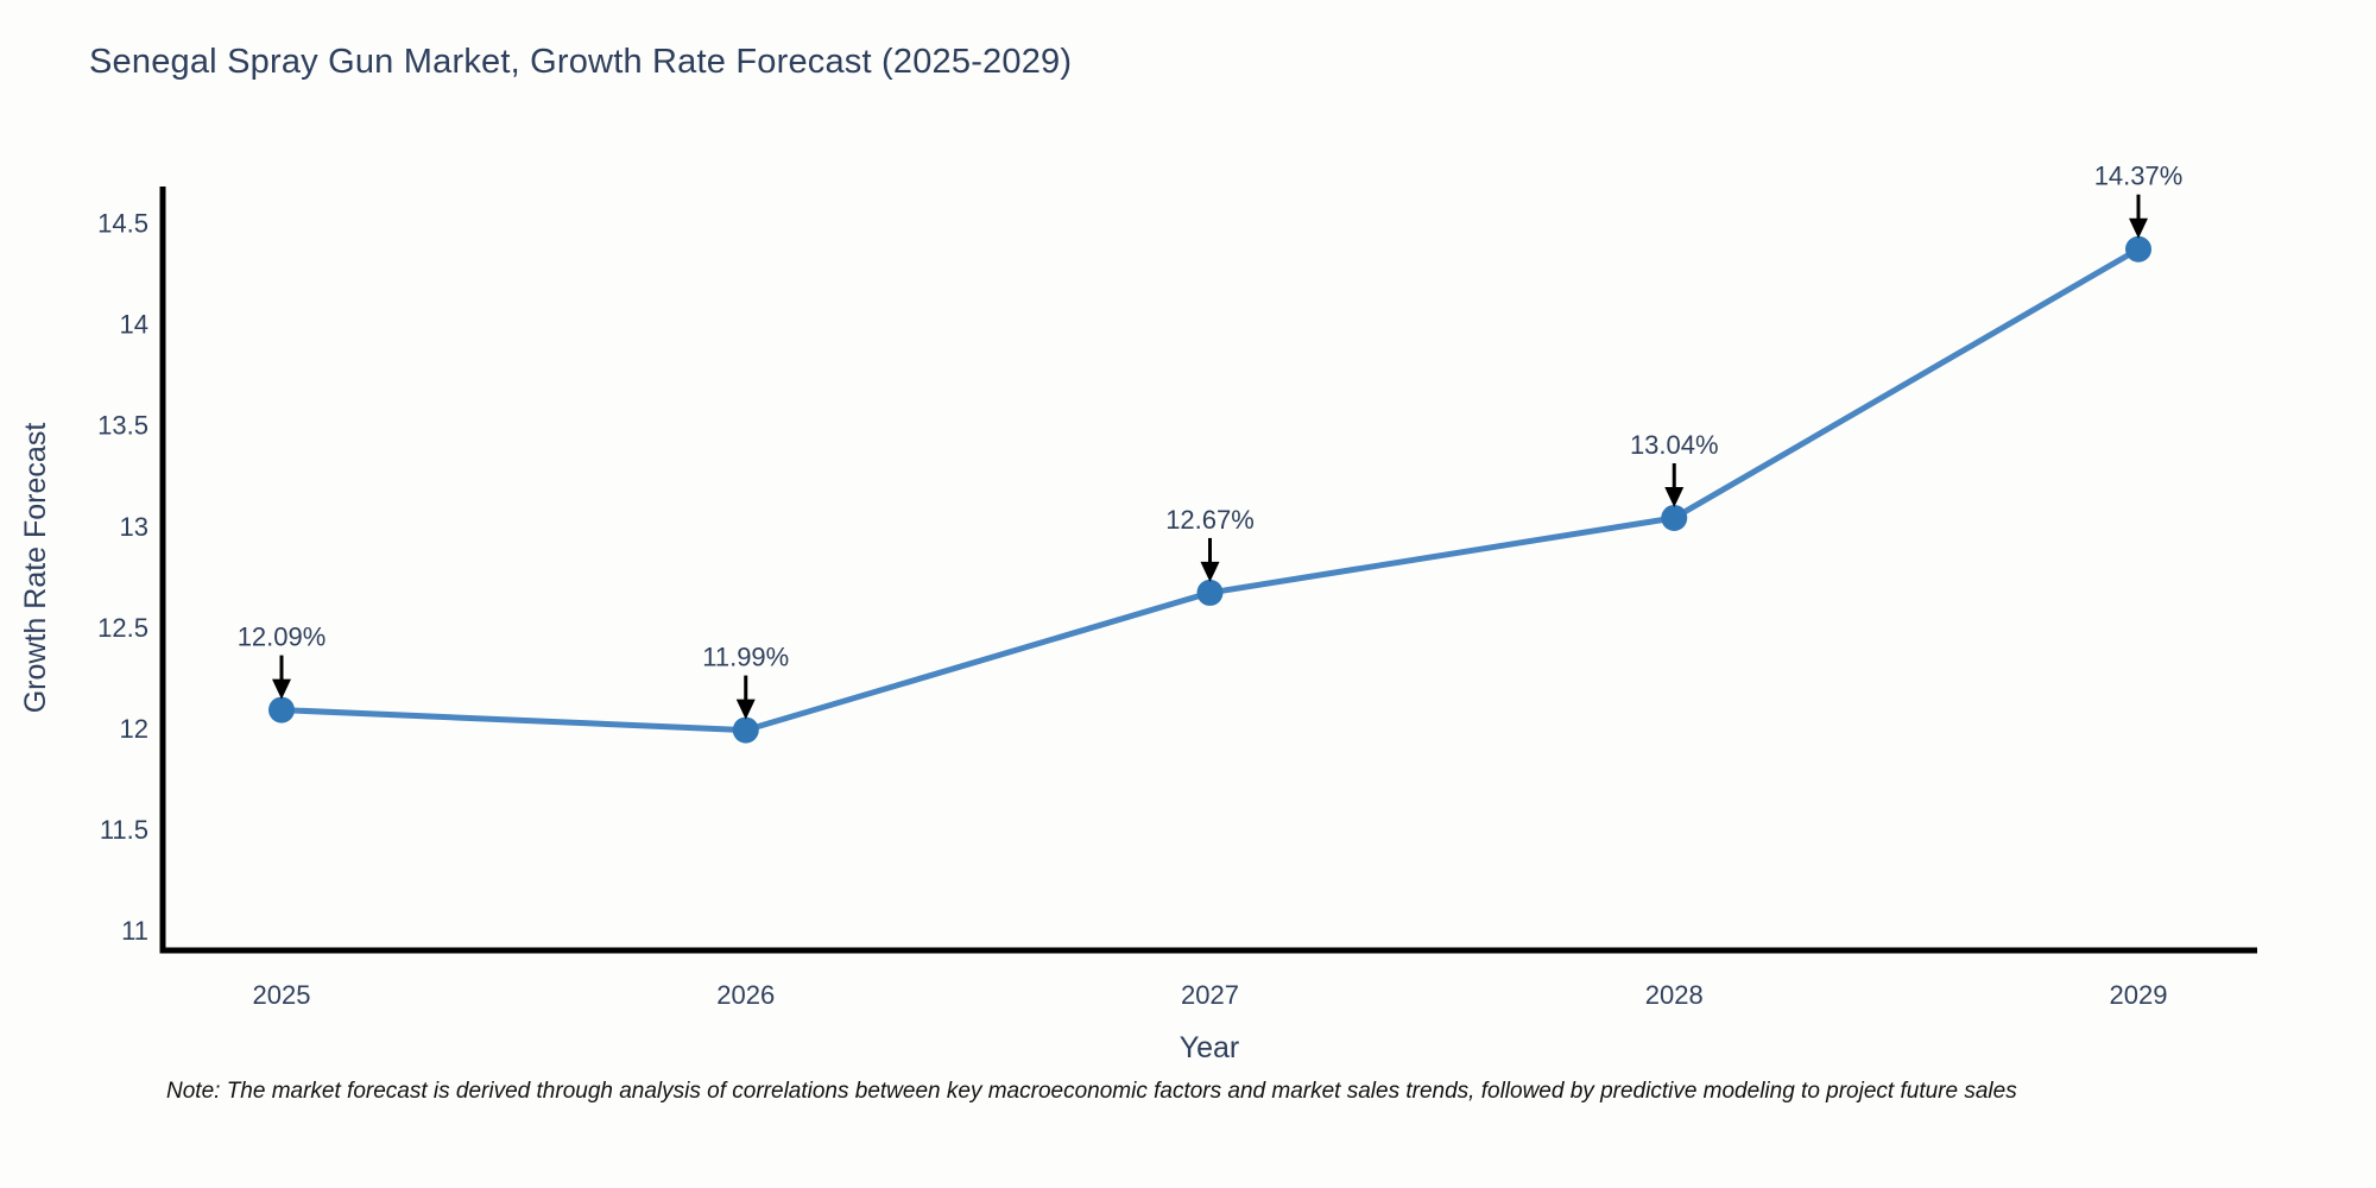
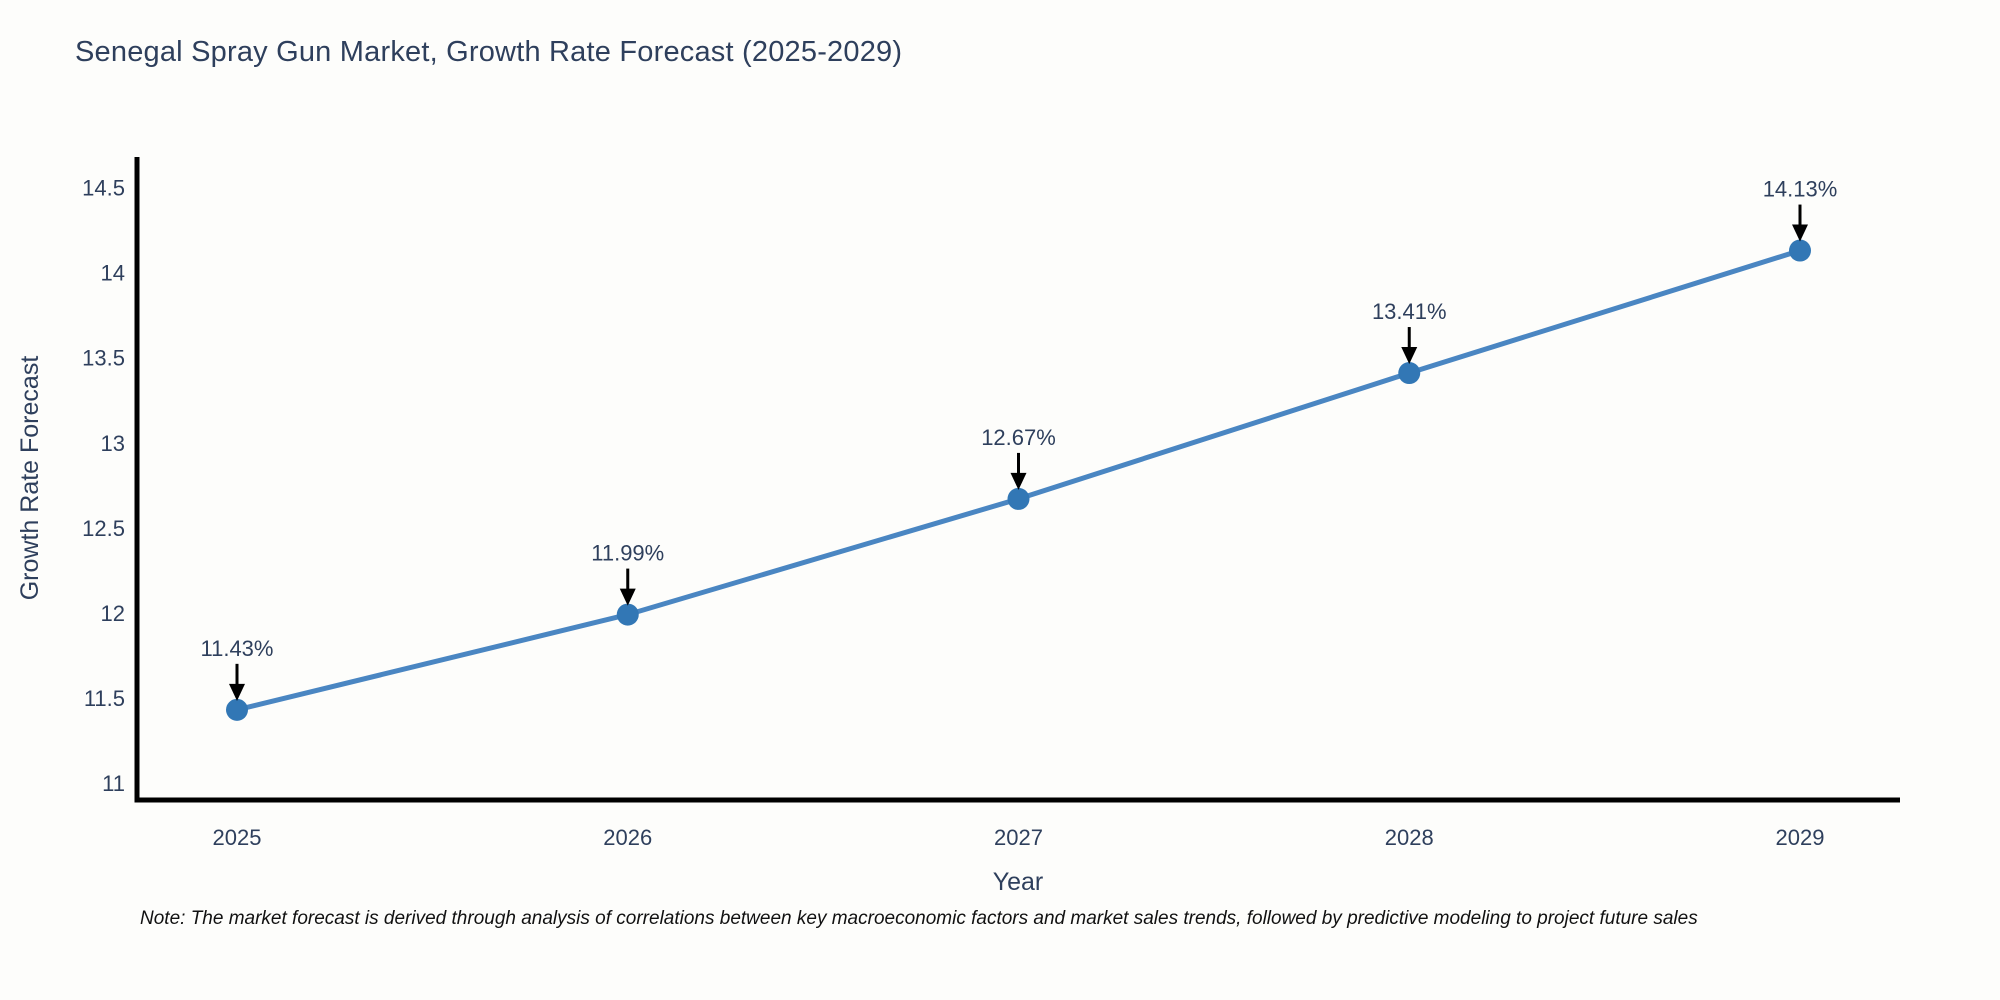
2025: 12.09% -> 11.43%
2028: 13.04% -> 13.41%
2029: 14.37% -> 14.13%
